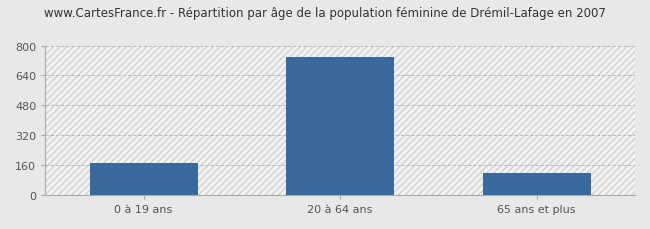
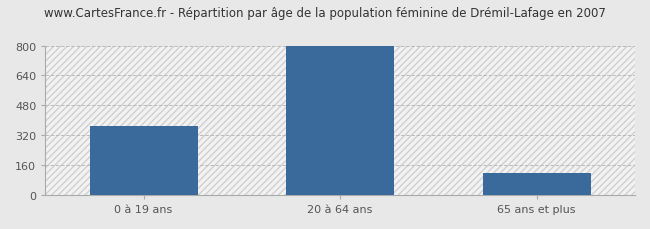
0 à 19 ans: 170 -> 370
20 à 64 ans: 740 -> 800
